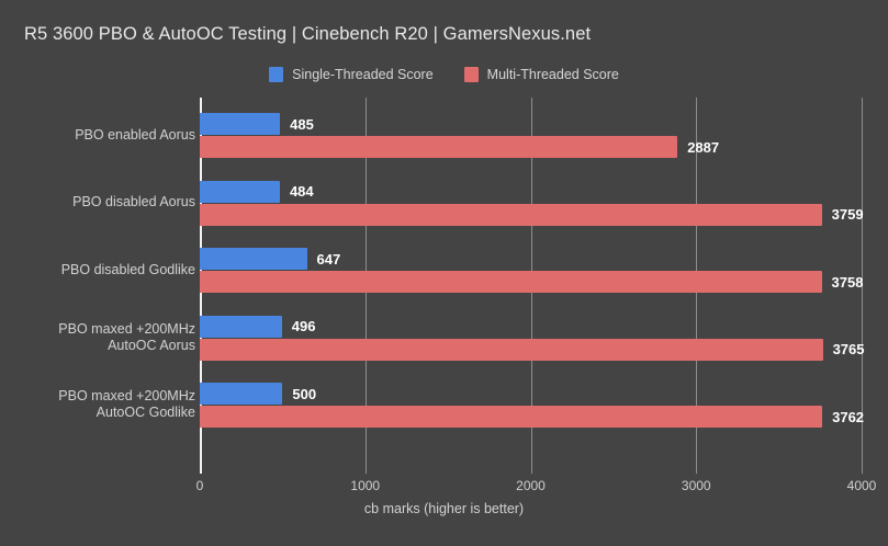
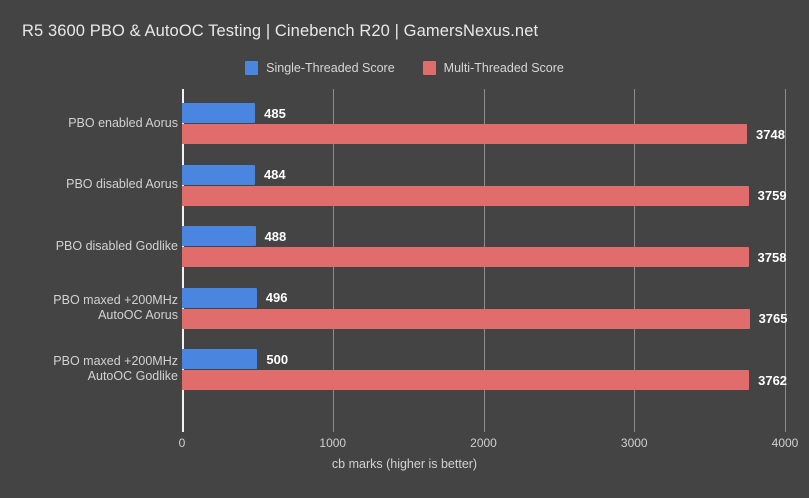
Multi-Threaded Score/PBO enabled Aorus: 2887 -> 3748
Single-Threaded Score/PBO disabled Godlike: 647 -> 488
